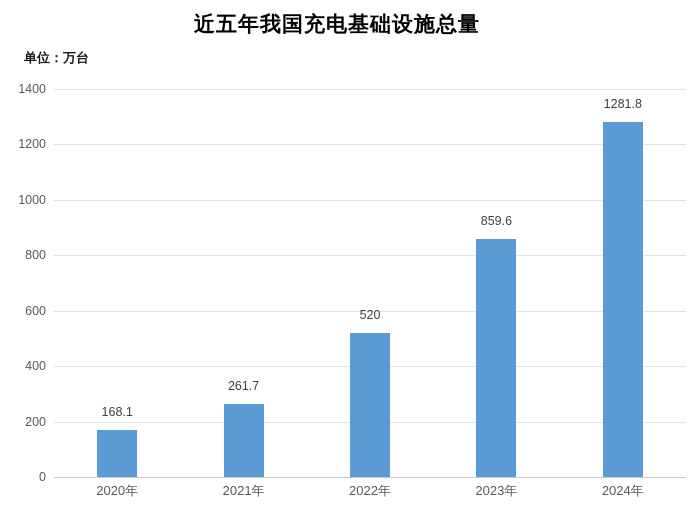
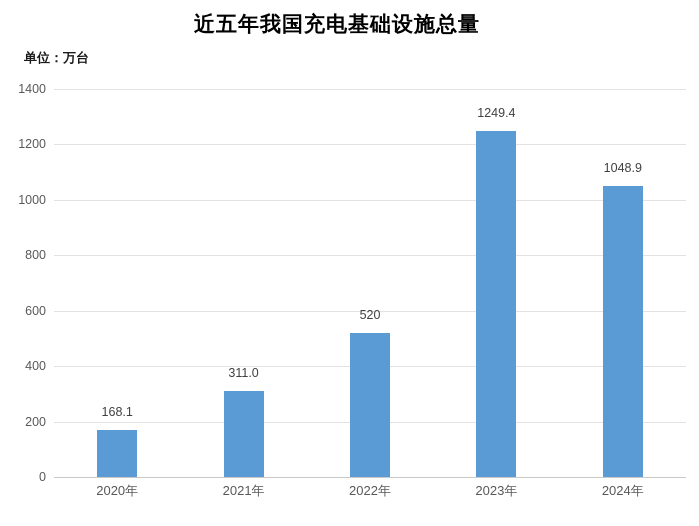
2021年: 261.7 -> 311.0
2023年: 859.6 -> 1249.4
2024年: 1281.8 -> 1048.9
